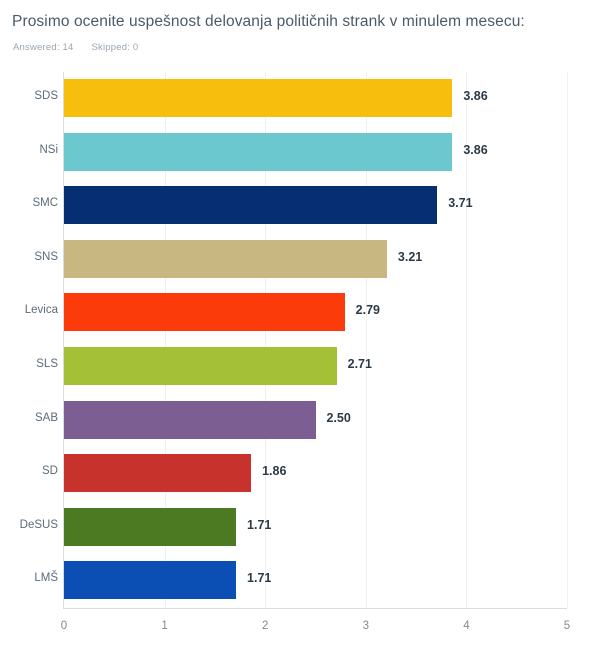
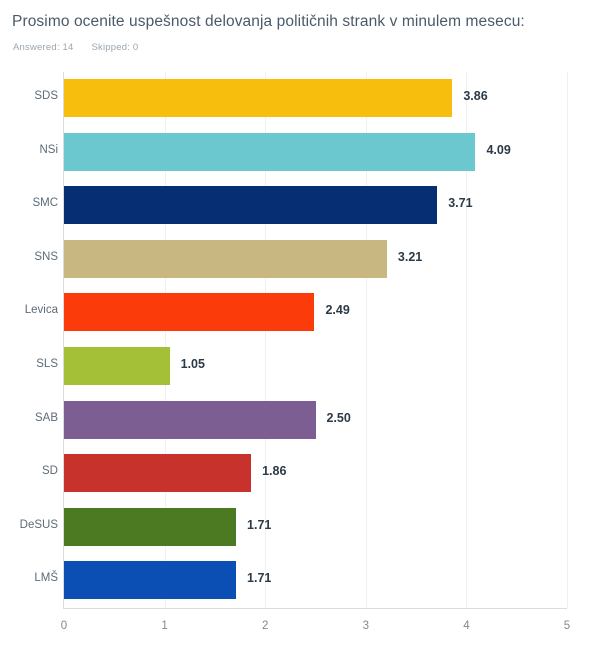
NSi: 3.86 -> 4.09
Levica: 2.79 -> 2.49
SLS: 2.71 -> 1.05
